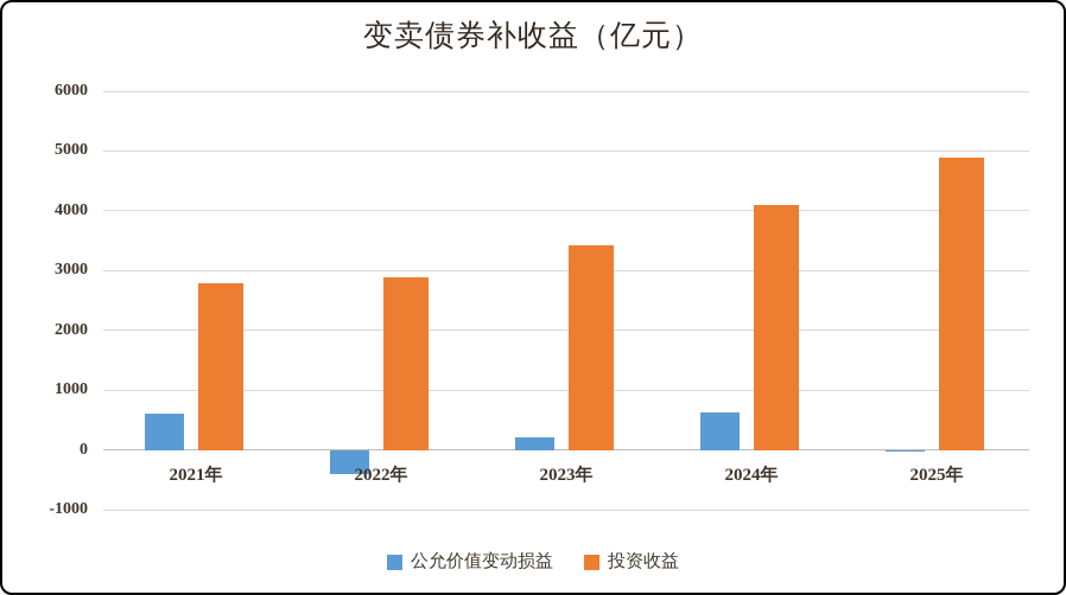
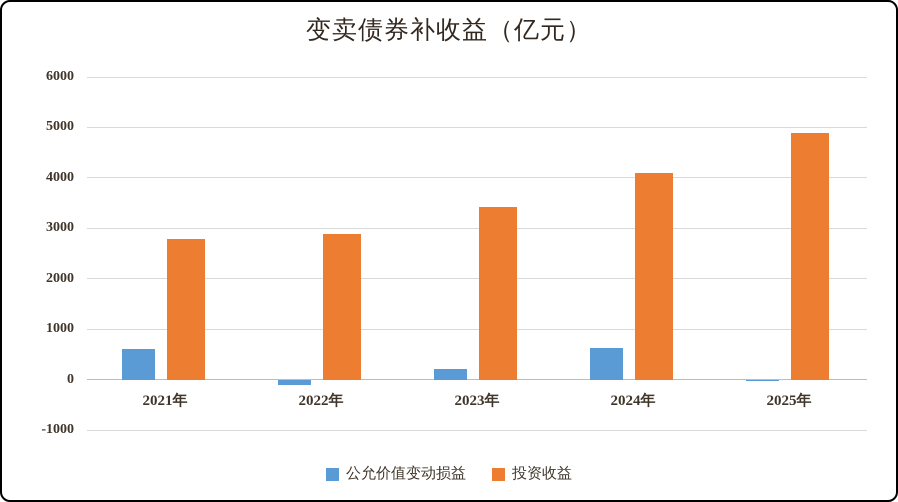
公允价值变动损益/2022年: -400 -> -100
